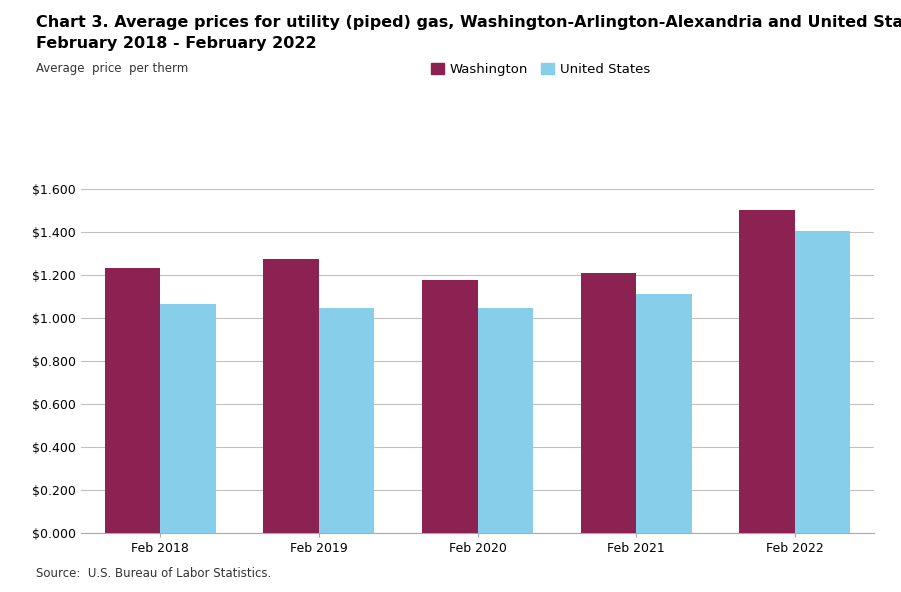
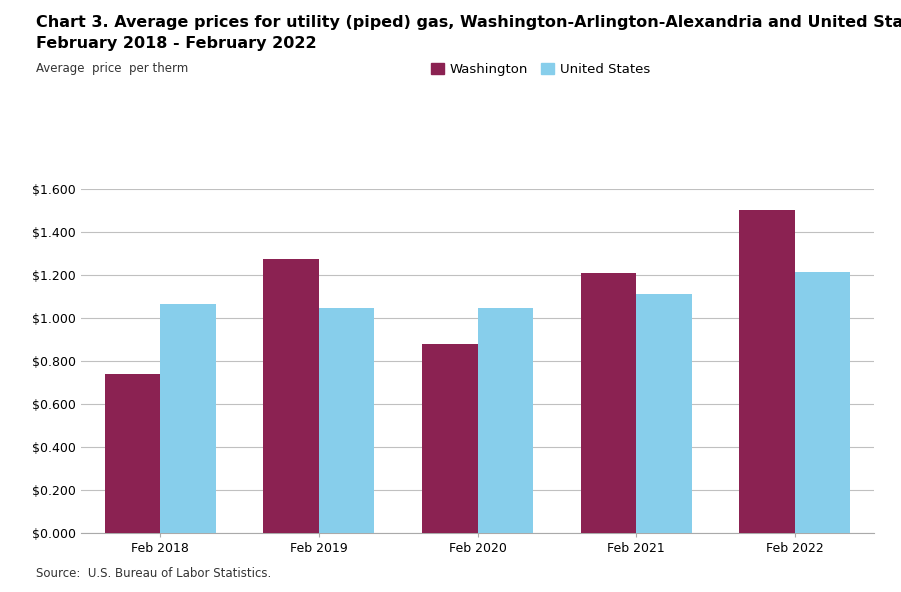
Washington/Feb 2018: $1.235 -> $0.740
Washington/Feb 2020: $1.178 -> $0.880
United States/Feb 2022: $1.408 -> $1.215
